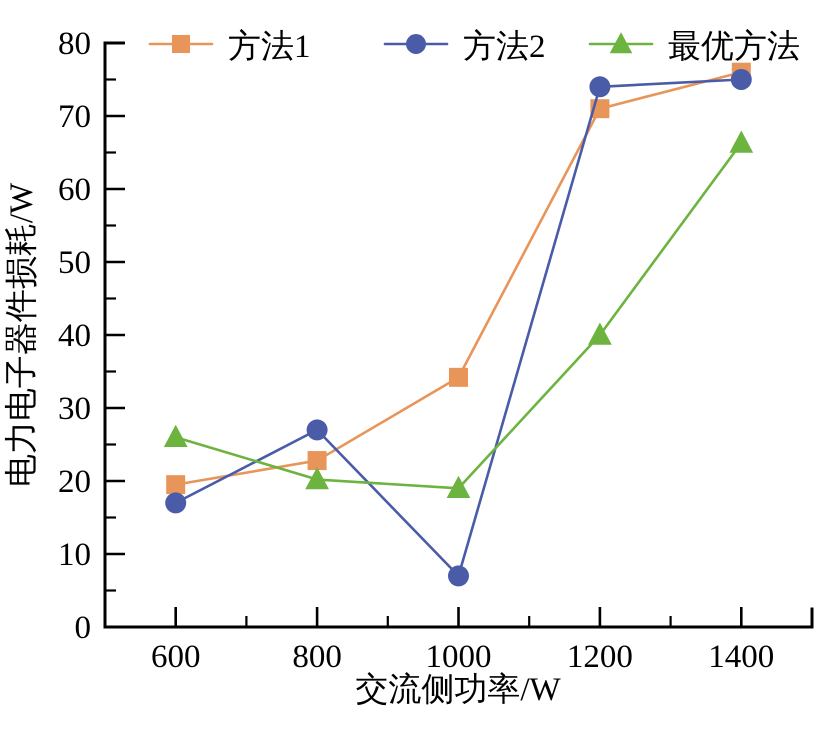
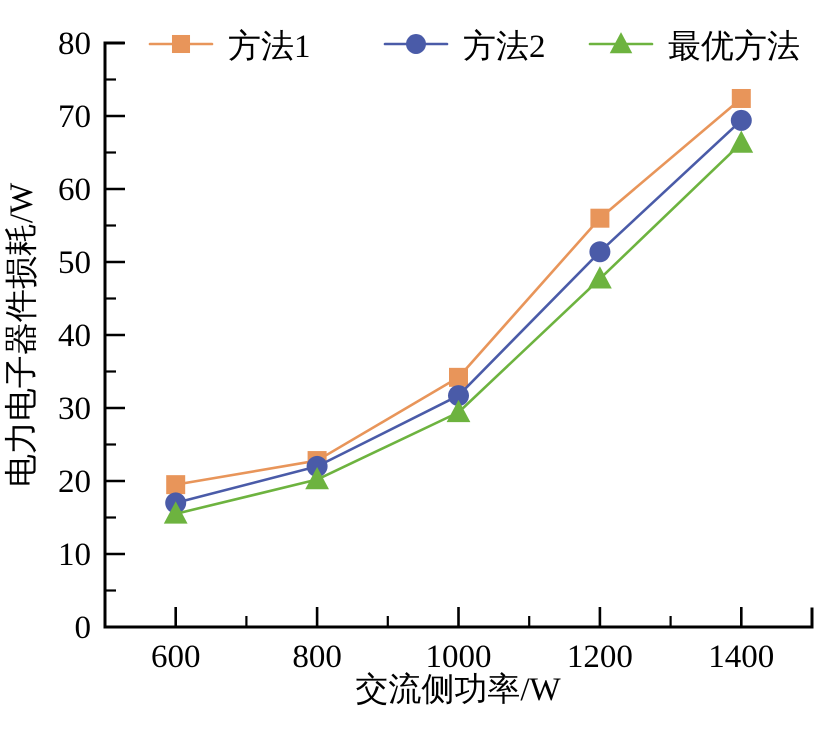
最优方法/600: 26 -> 16
方法2/800: 27 -> 22
方法2/1000: 7 -> 32
最优方法/1000: 19 -> 29
方法1/1200: 71 -> 56
方法2/1200: 74 -> 51
最优方法/1200: 40 -> 48
方法1/1400: 76 -> 72
方法2/1400: 75 -> 69
